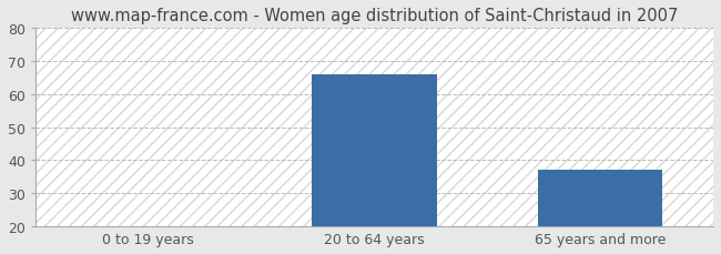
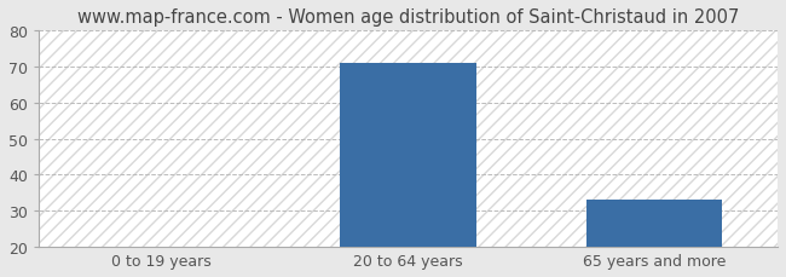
20 to 64 years: 66 -> 71
65 years and more: 37 -> 33
